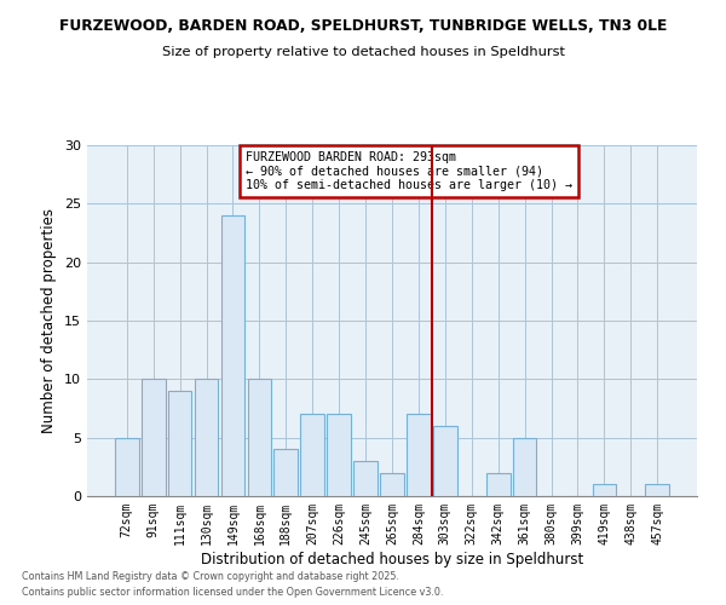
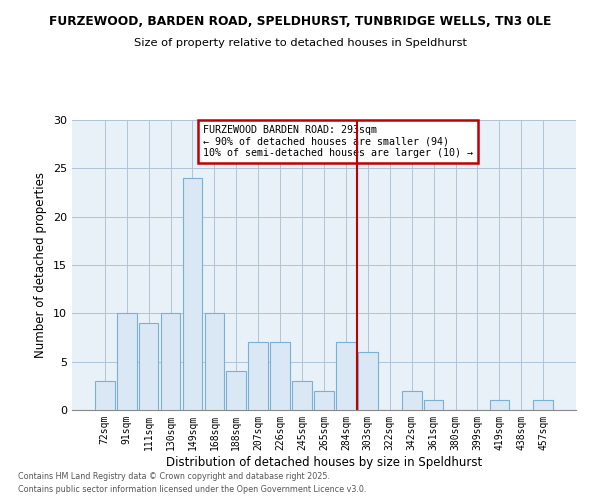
72sqm: 5 -> 3
361sqm: 5 -> 1
